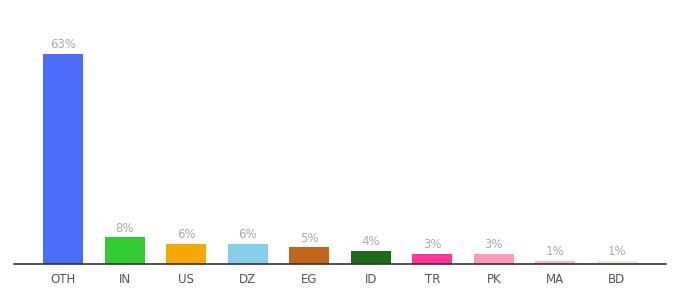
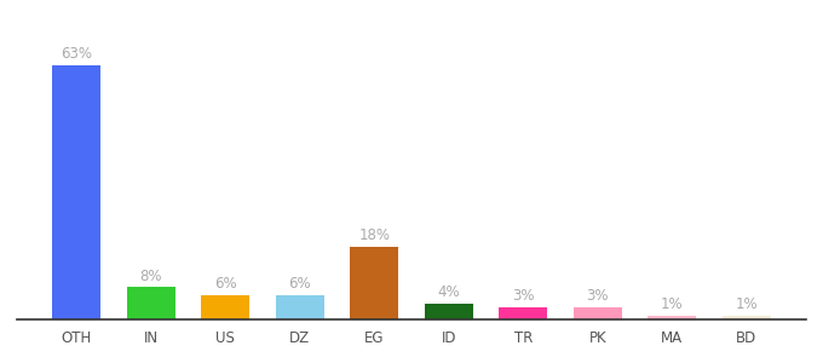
EG: 5% -> 18%
